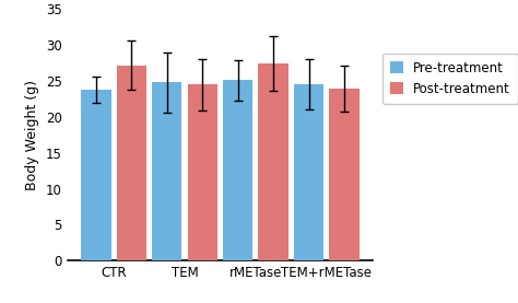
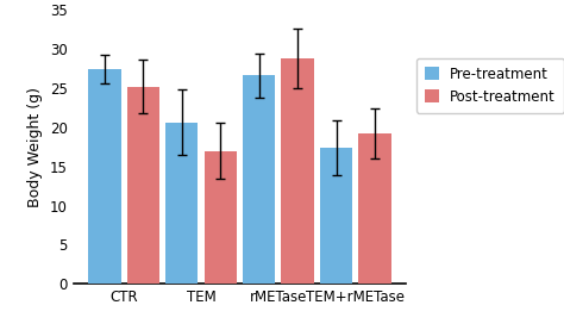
Pre-treatment/CTR: 23.8 -> 27.4
Post-treatment/CTR: 27.2 -> 25.2
Pre-treatment/TEM: 24.8 -> 20.6
Post-treatment/TEM: 24.5 -> 17.0
Pre-treatment/rMETase: 25.1 -> 26.6
Post-treatment/rMETase: 27.5 -> 28.8
Pre-treatment/TEM+rMETase: 24.5 -> 17.4
Post-treatment/TEM+rMETase: 24.0 -> 19.2
